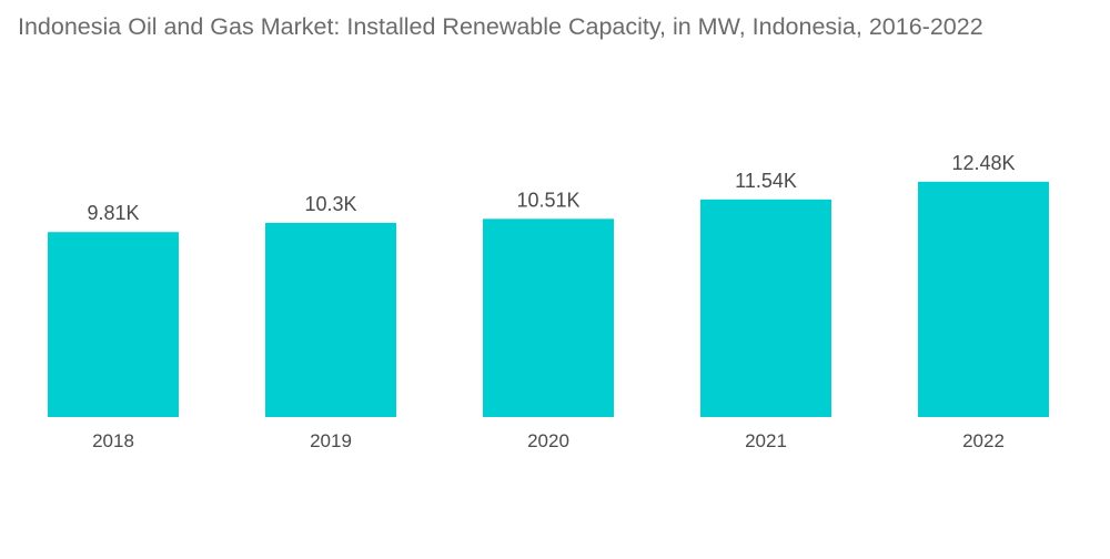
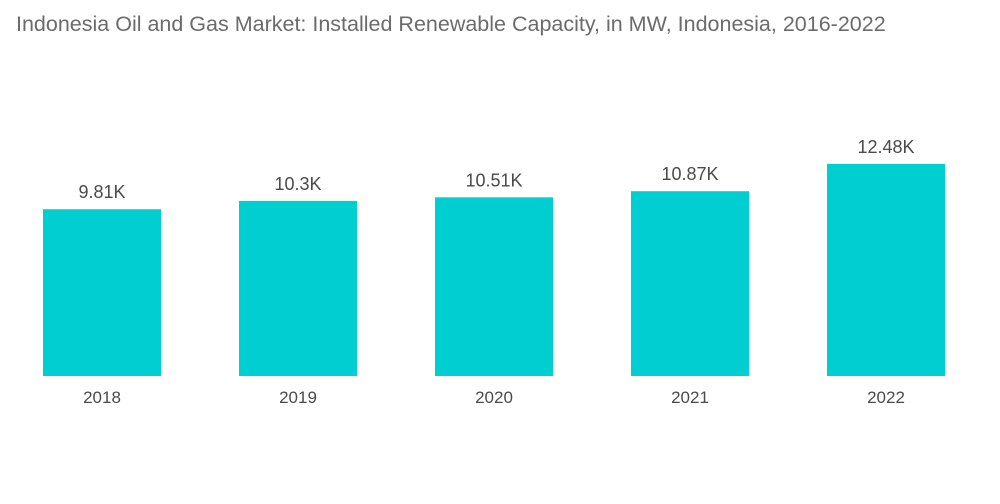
2021: 11.54K -> 10.87K
